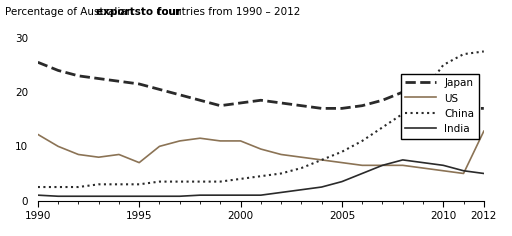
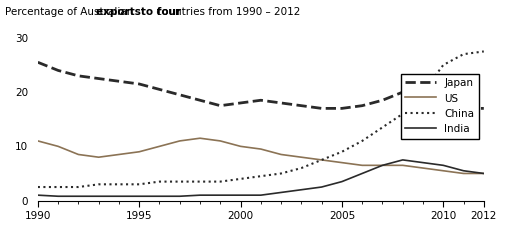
US/1990: 12.2 -> 11.0
US/1995: 7.0 -> 9.0
US/2000: 11.0 -> 10.0
US/2012: 12.8 -> 5.0
